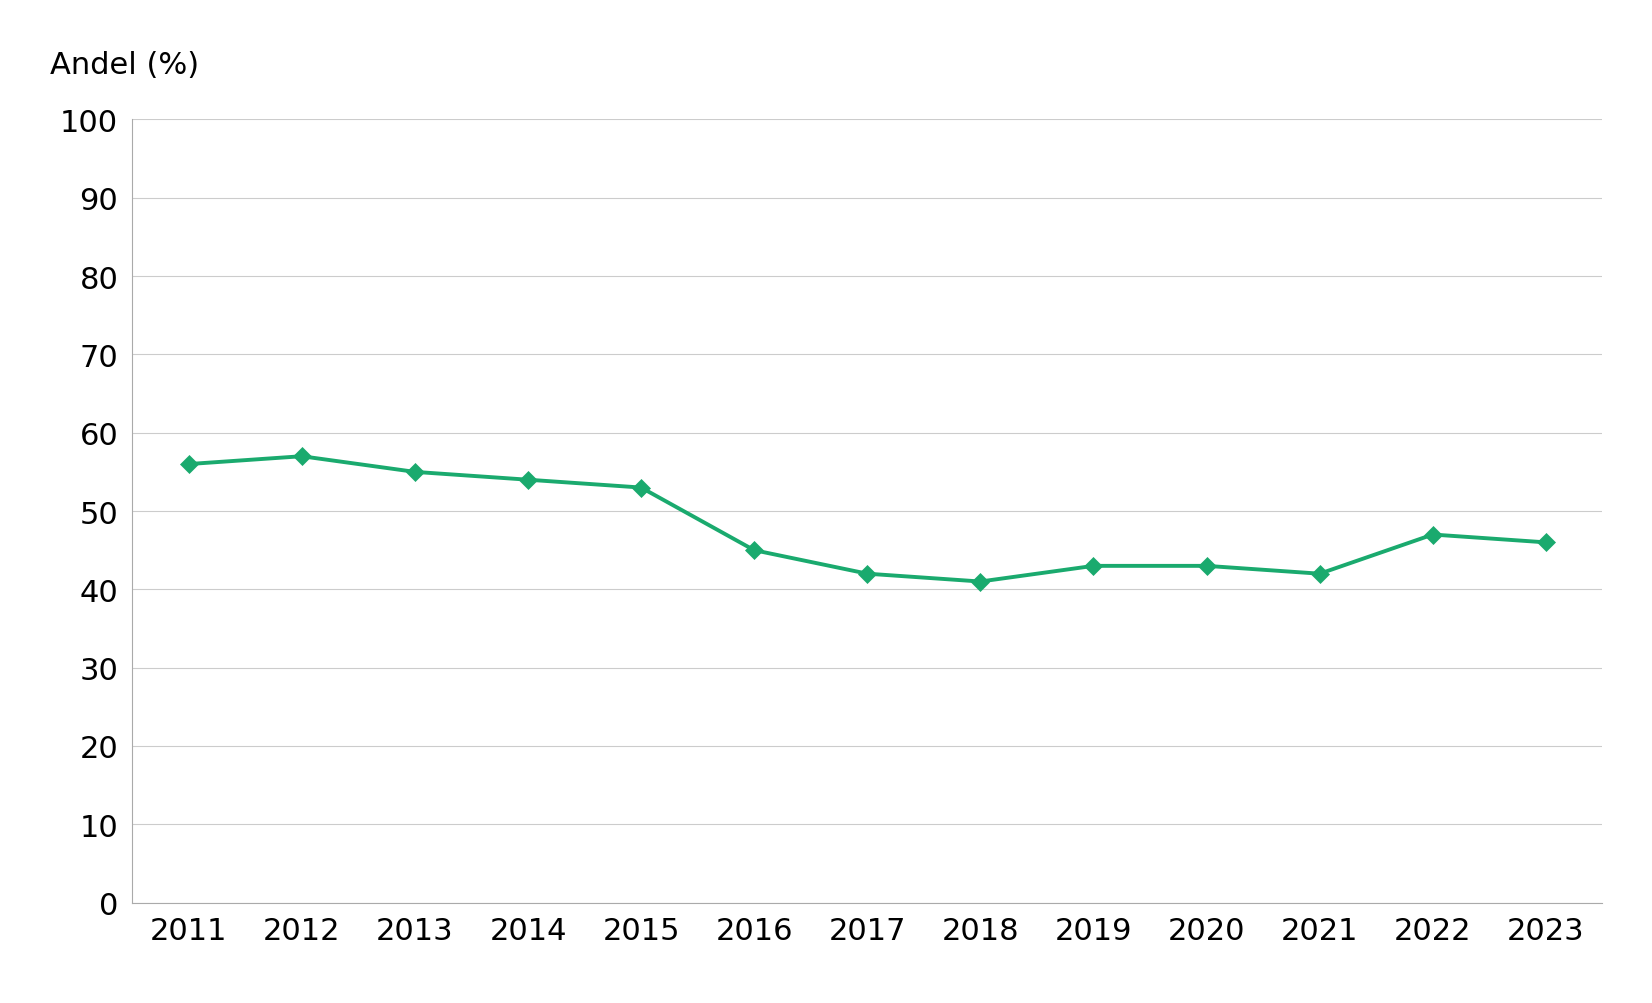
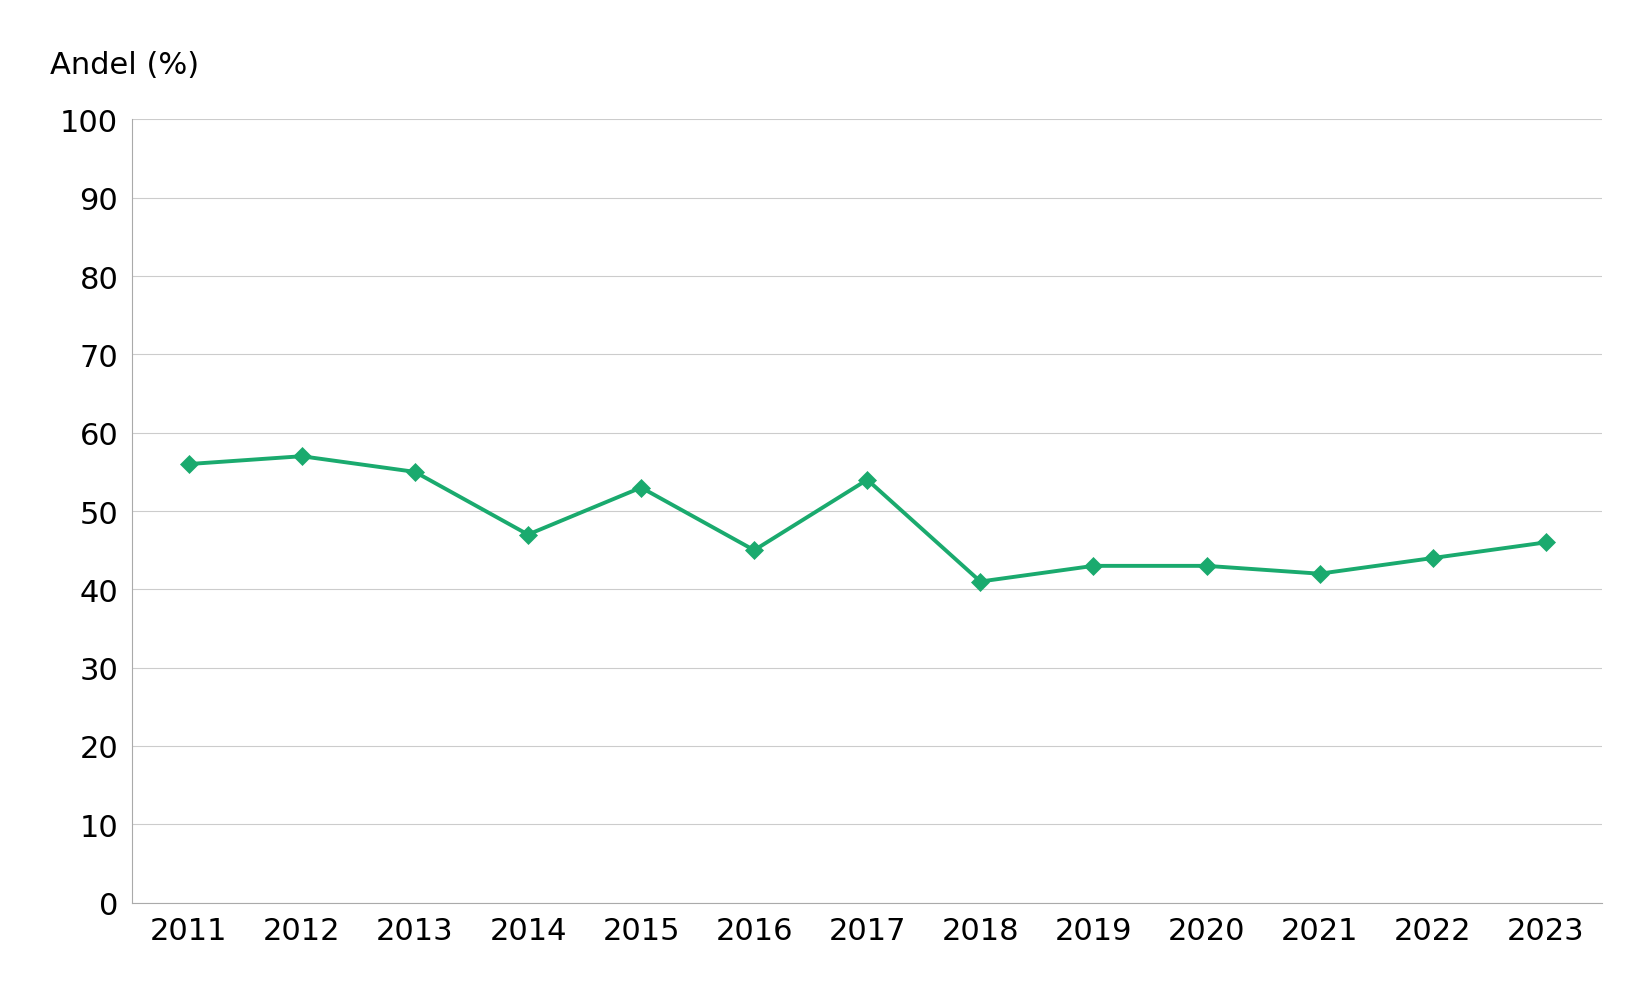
2014: 54 -> 47
2017: 42 -> 54
2022: 47 -> 44
